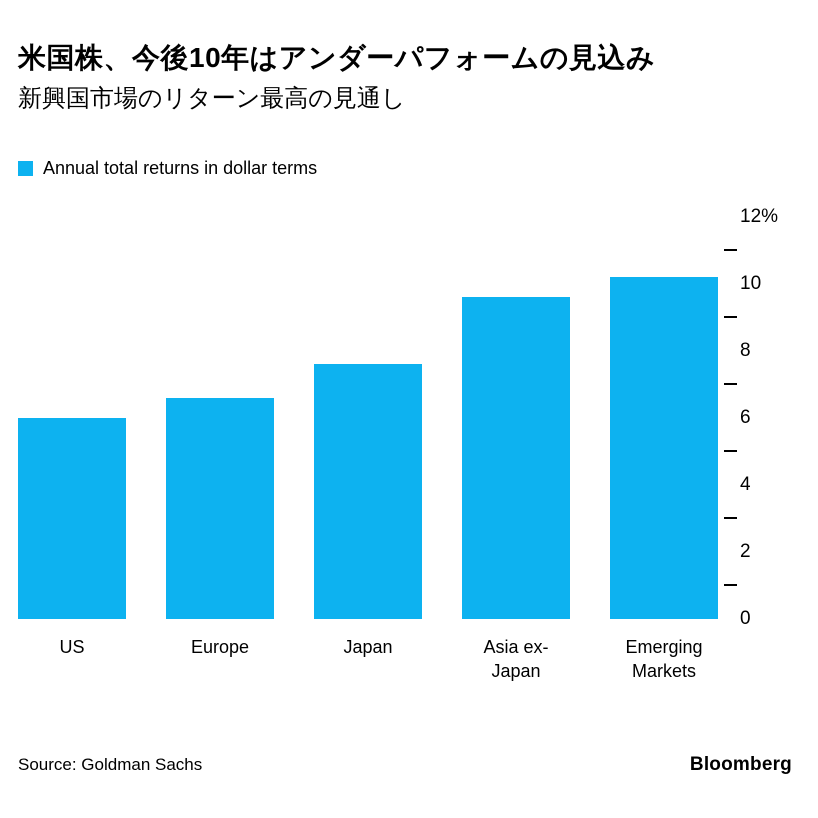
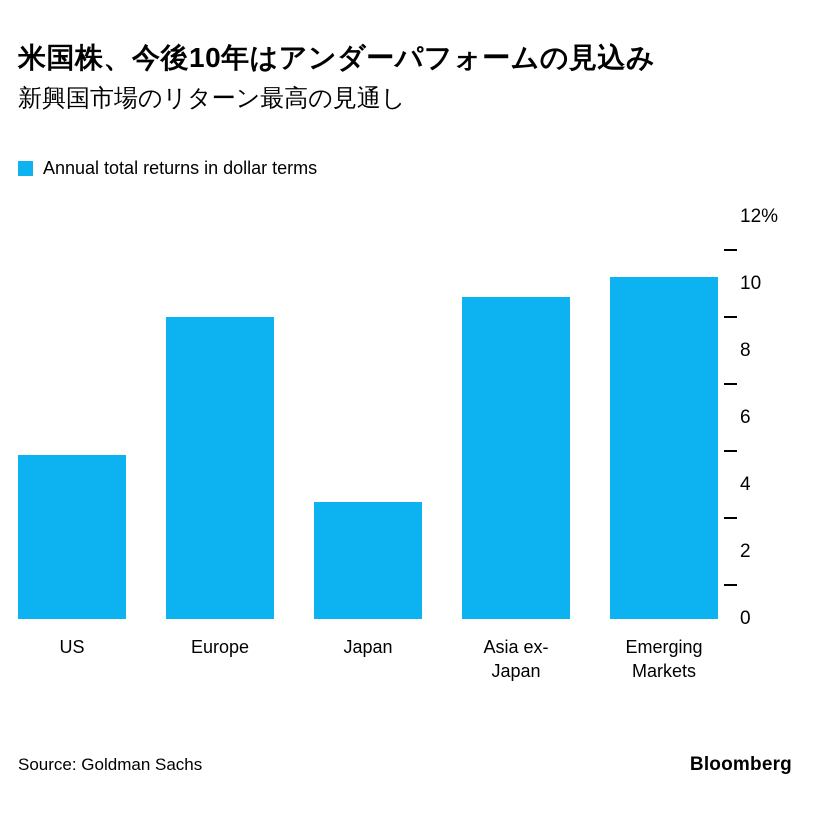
US: 6.0% -> 4.9%
Europe: 6.6% -> 9.0%
Japan: 7.6% -> 3.5%
